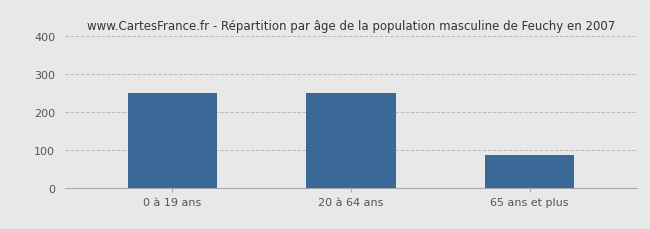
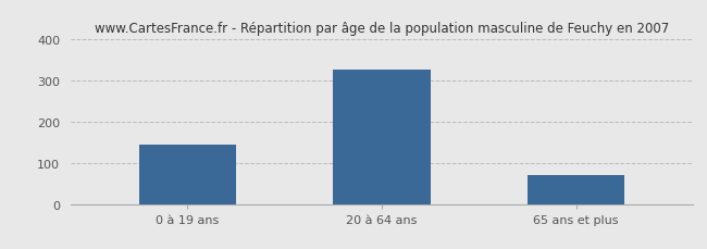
0 à 19 ans: 250 -> 145
20 à 64 ans: 250 -> 325
65 ans et plus: 85 -> 70
